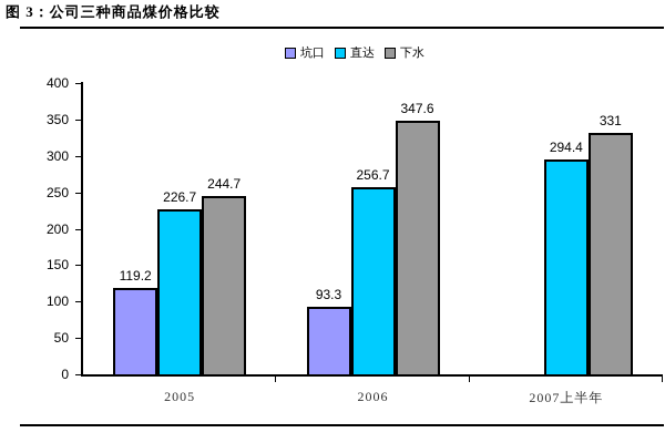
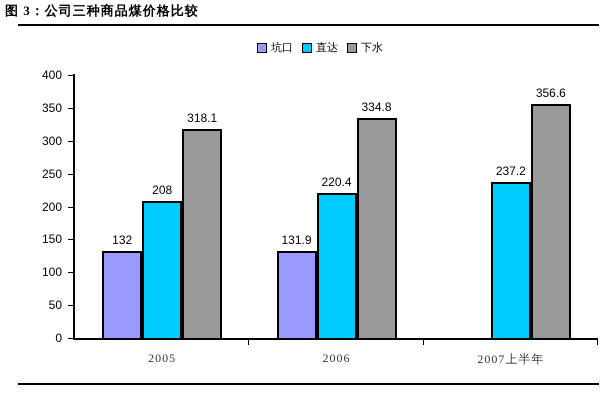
坑口/2005: 119.2 -> 132
直达/2005: 226.7 -> 208
下水/2005: 244.7 -> 318.1
坑口/2006: 93.3 -> 131.9
直达/2006: 256.7 -> 220.4
下水/2006: 347.6 -> 334.8
直达/2007上半年: 294.4 -> 237.2
下水/2007上半年: 331 -> 356.6
